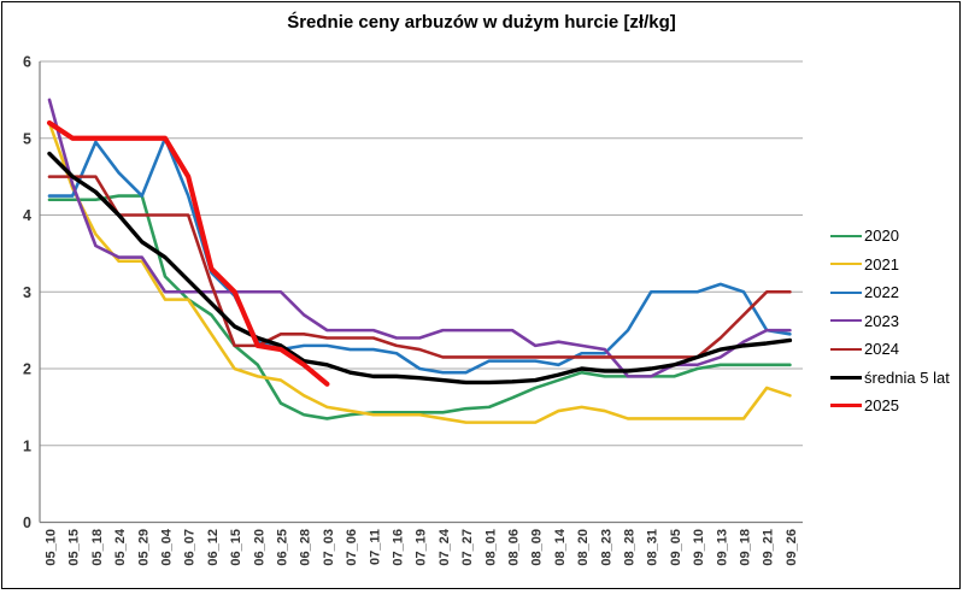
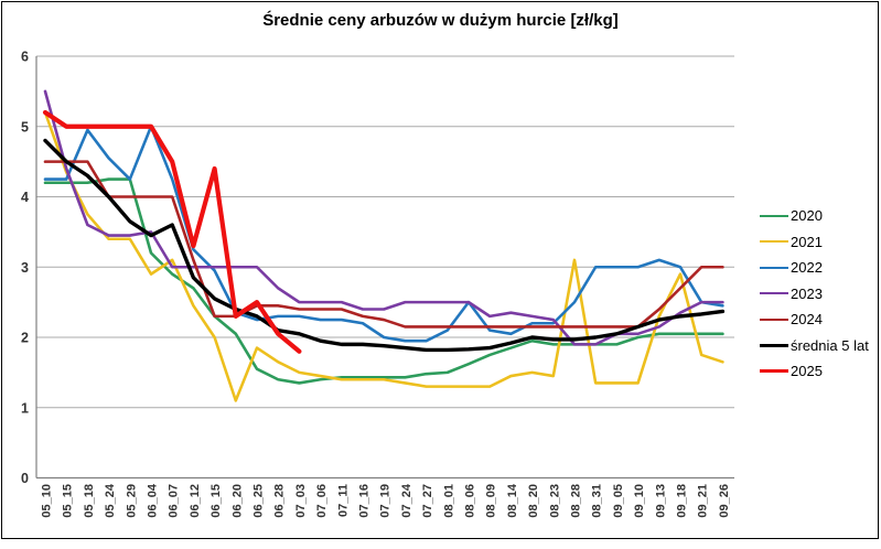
2023/06_04: 3.0 -> 3.5
2021/06_07: 2.9 -> 3.1
średnia 5 lat/06_07: 3.1 -> 3.6
2025/06_15: 3.0 -> 4.4
2021/06_20: 1.9 -> 1.1
2025/06_25: 2.2 -> 2.5
2022/08_06: 2.1 -> 2.5
2021/08_28: 1.4 -> 3.1
2021/09_13: 1.4 -> 2.3
2021/09_18: 1.4 -> 2.9
